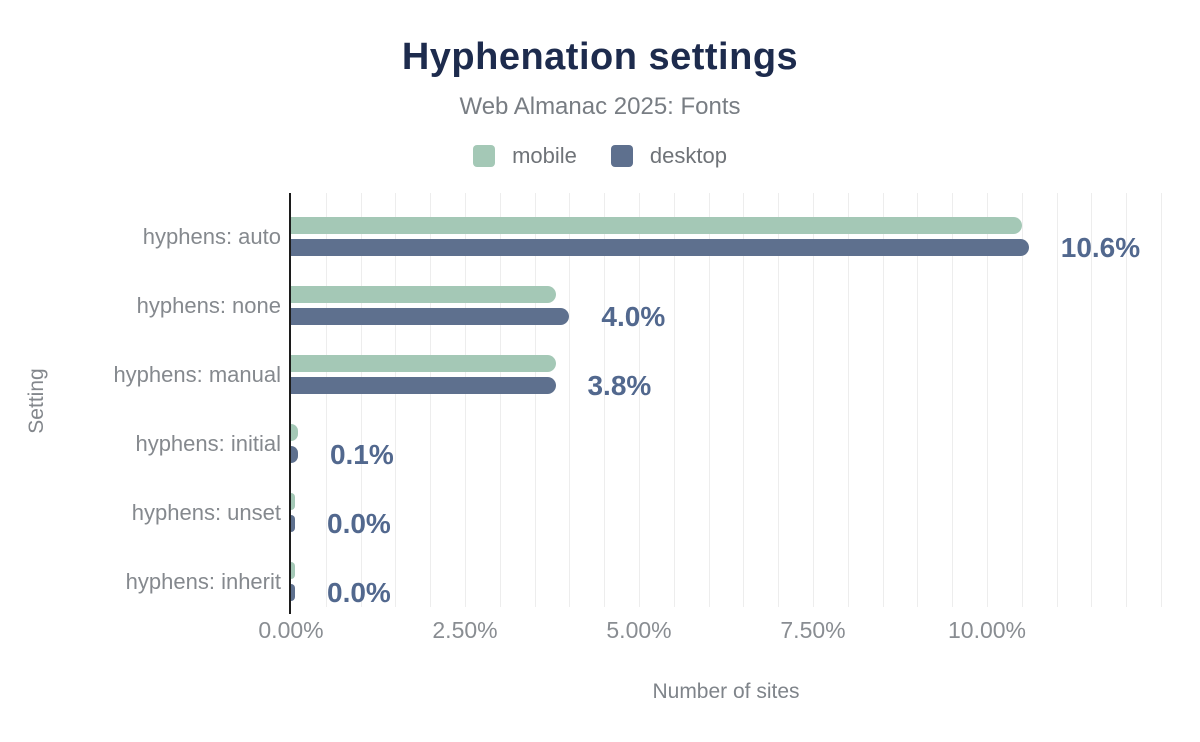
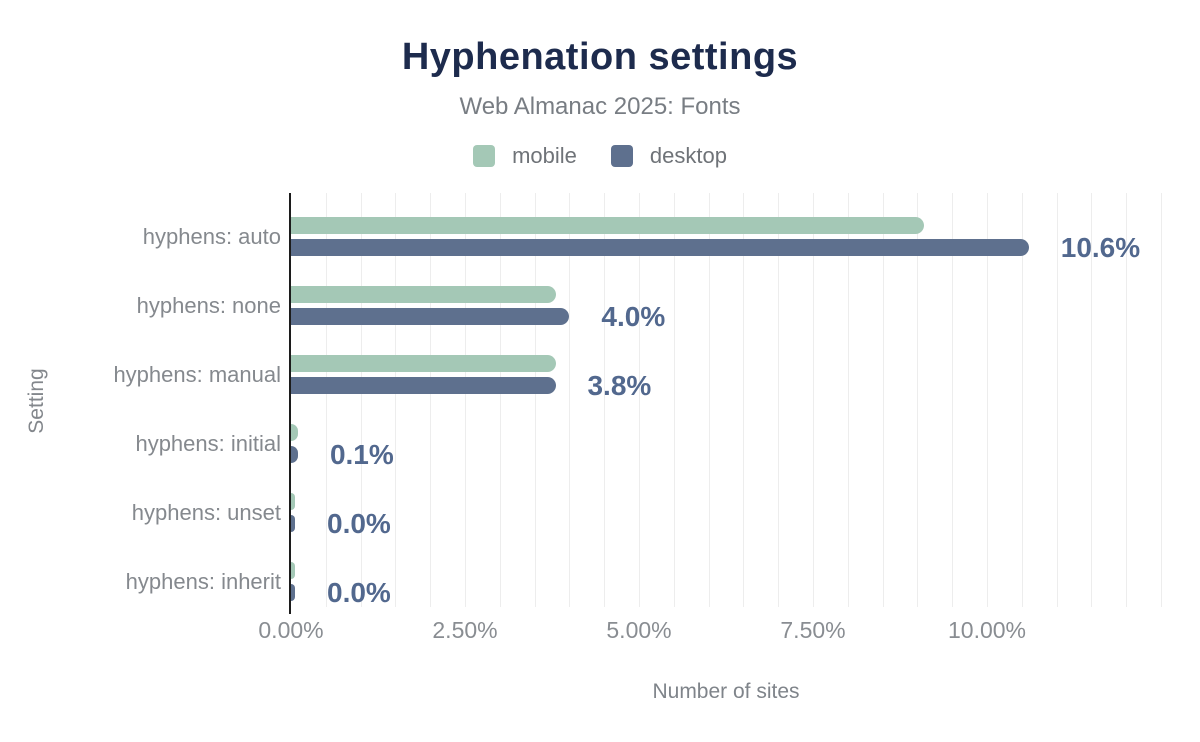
mobile/hyphens: auto: 10.5% -> 9.1%
